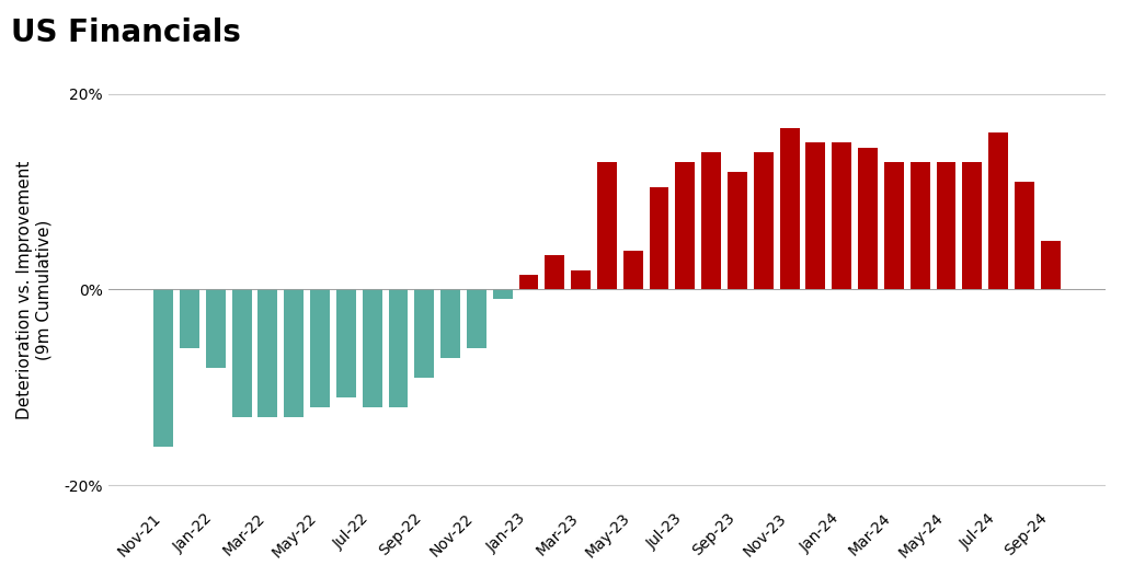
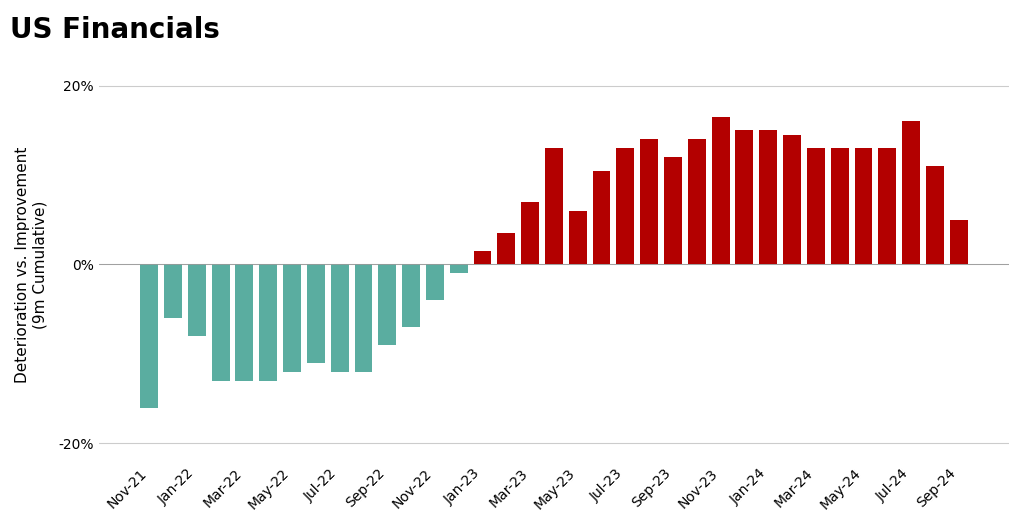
Nov-22: -6.0% -> -4.0%
Mar-23: 2.0% -> 7.0%
May-23: 4.0% -> 6.0%
